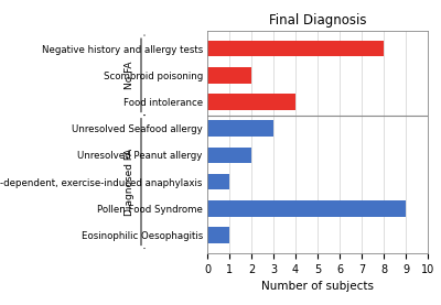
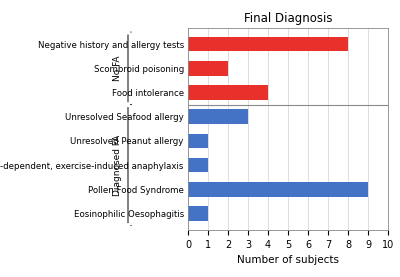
Unresolved Peanut allergy: 2 -> 1
